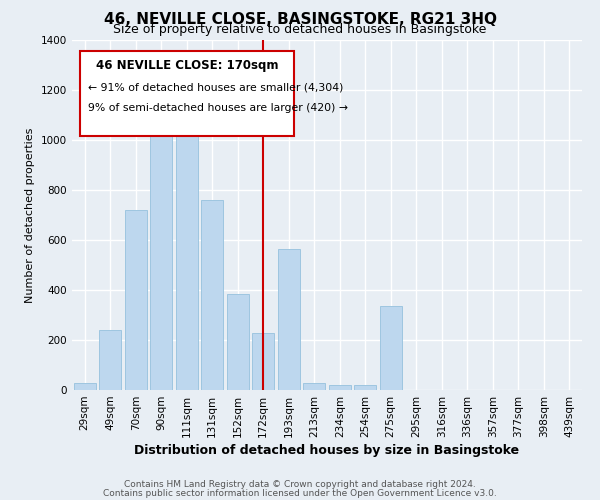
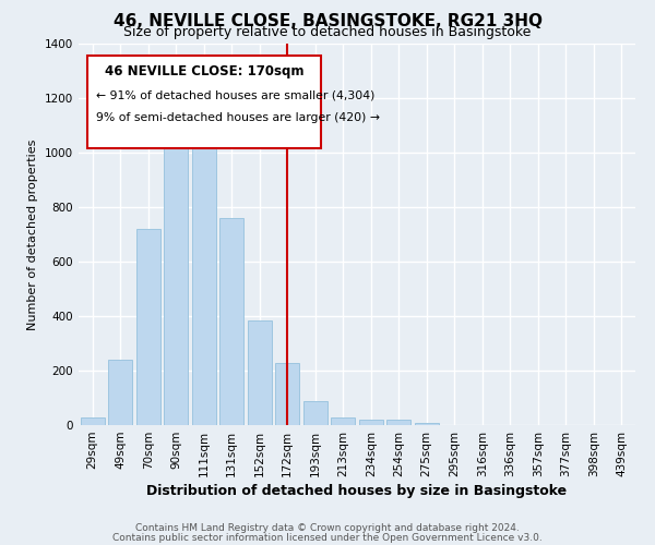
193sqm: 565 -> 90
275sqm: 335 -> 10
